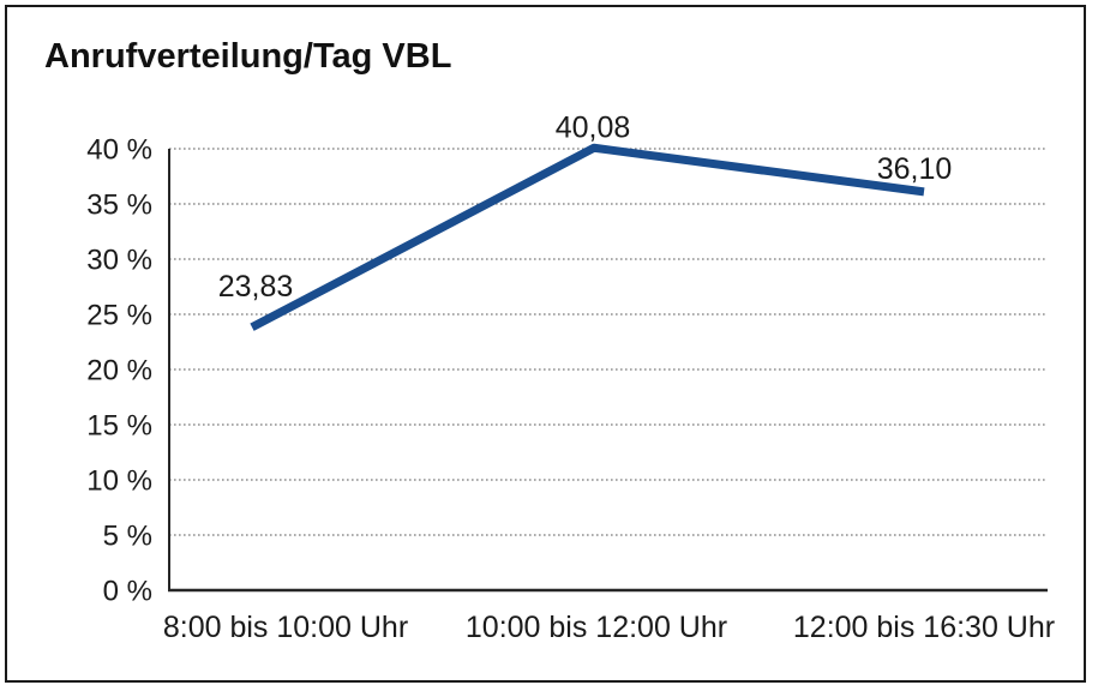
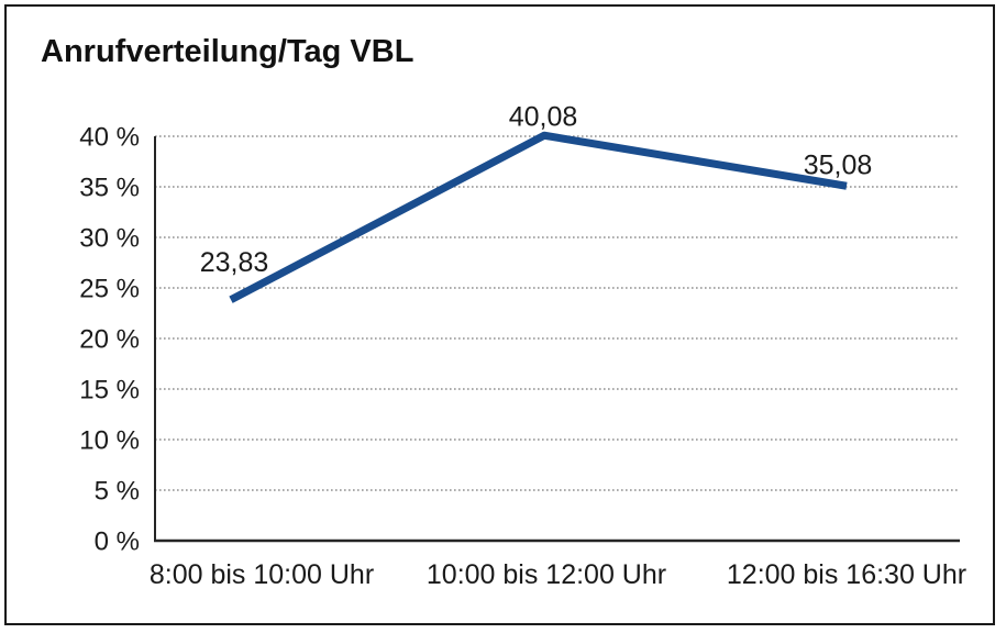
12:00 bis 16:30 Uhr: 36,10 -> 35,08
